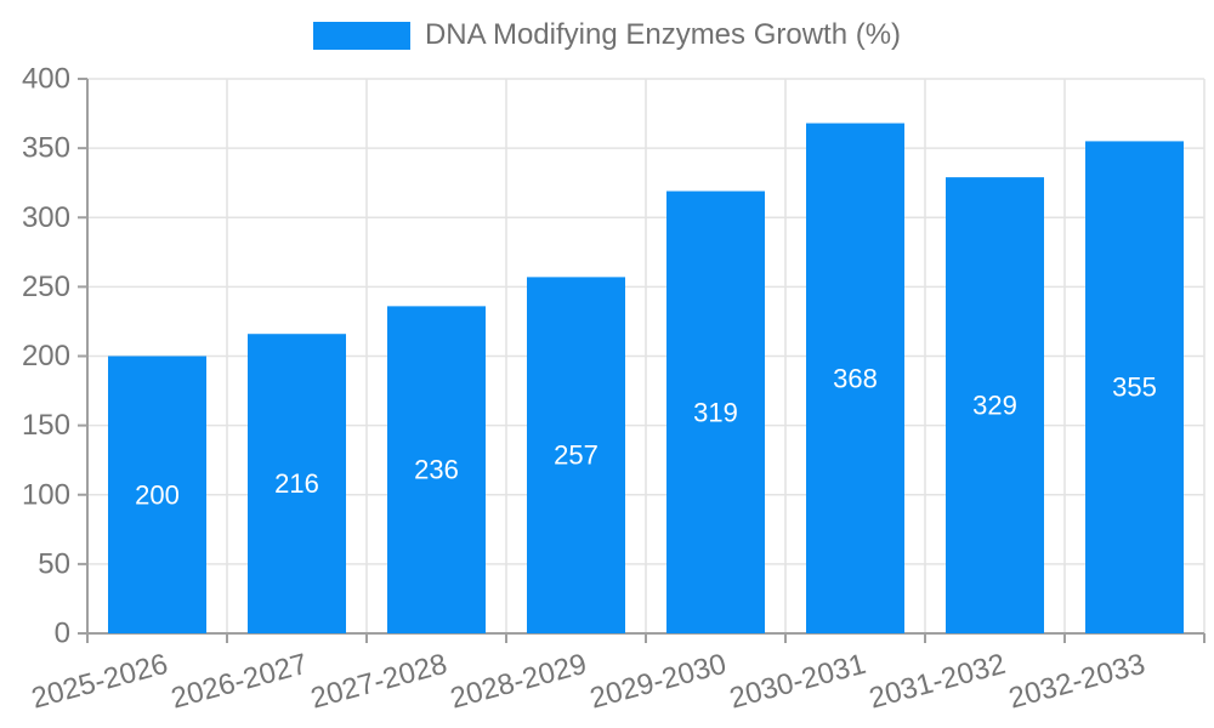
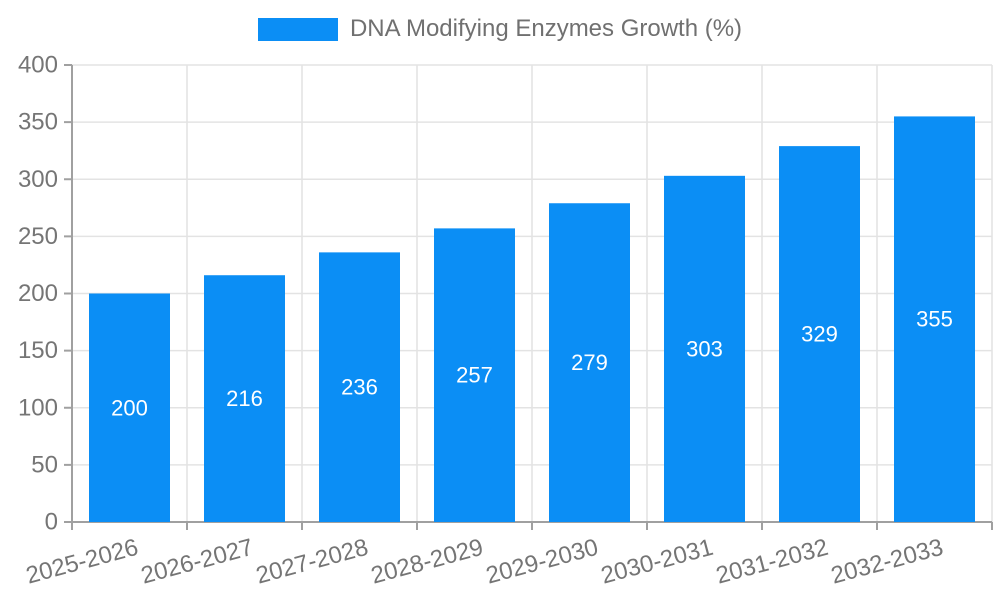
2029-2030: 319 -> 279
2030-2031: 368 -> 303
